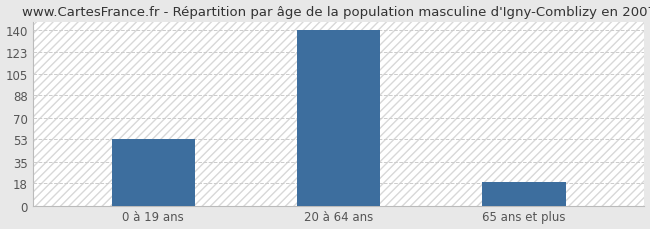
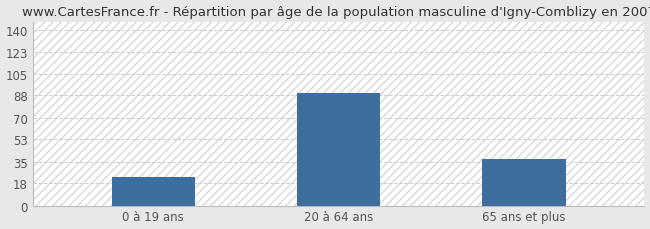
0 à 19 ans: 53 -> 23
20 à 64 ans: 140 -> 90
65 ans et plus: 19 -> 37
